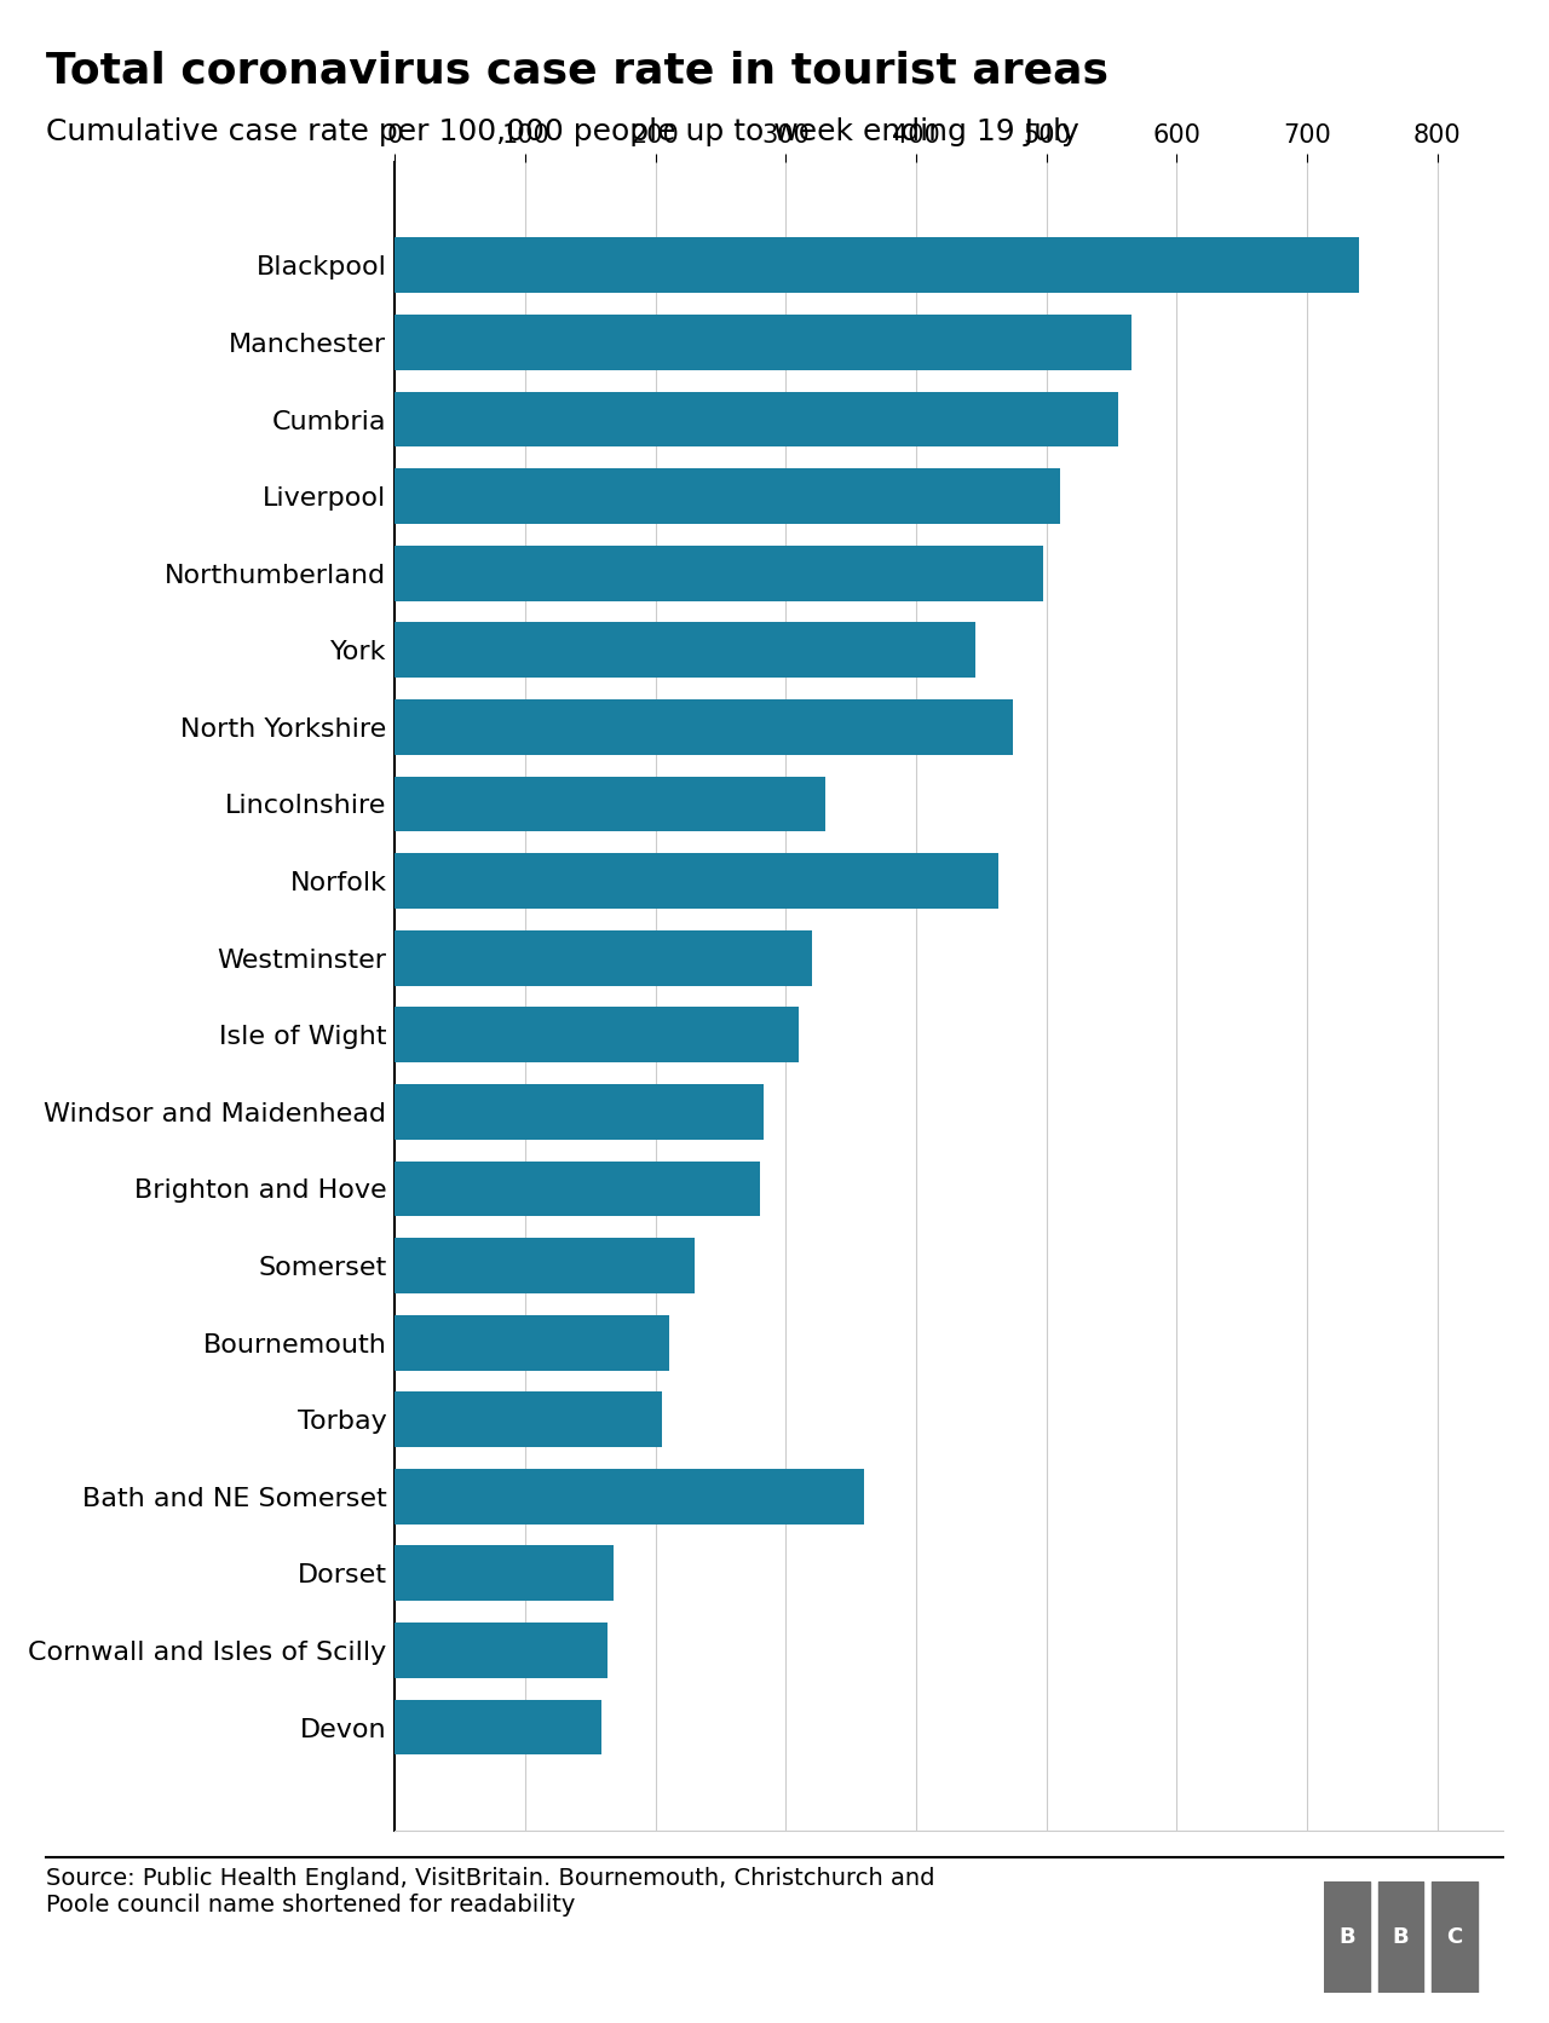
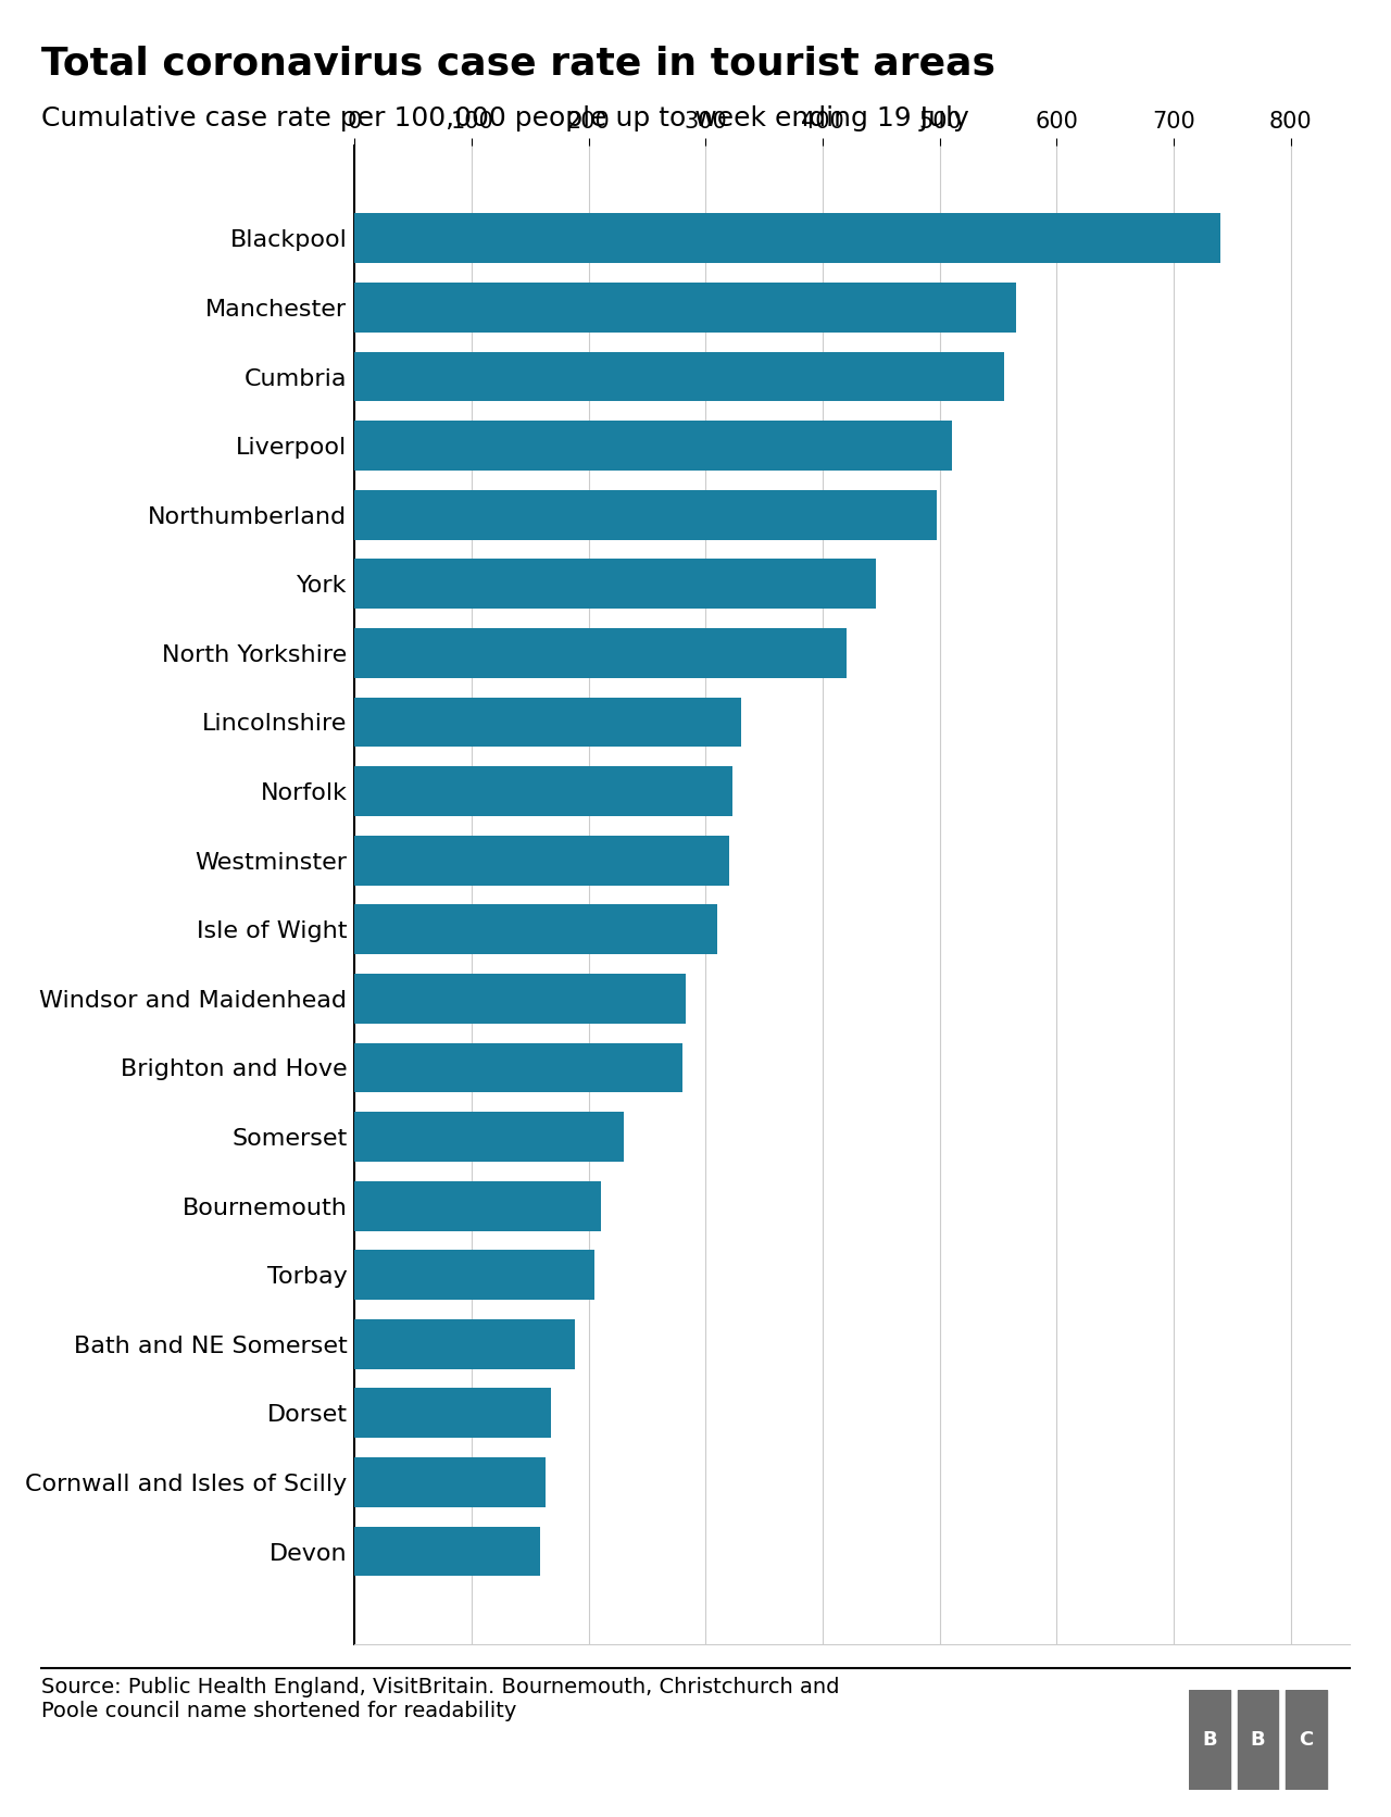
North Yorkshire: 474 -> 420
Norfolk: 463 -> 323
Bath and NE Somerset: 360 -> 188
